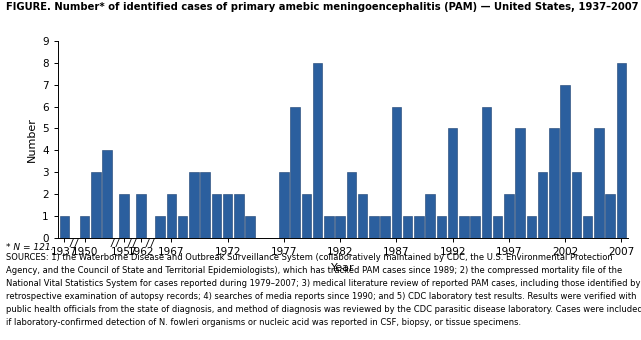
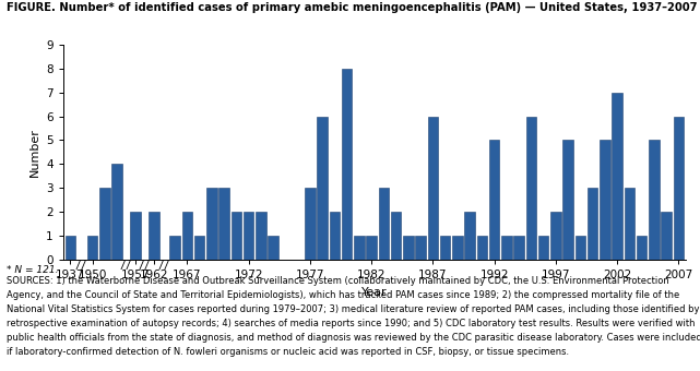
2007: 8 -> 6
